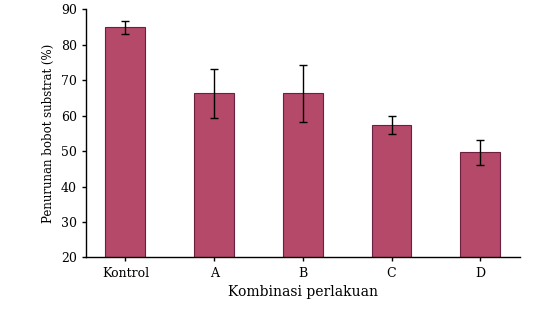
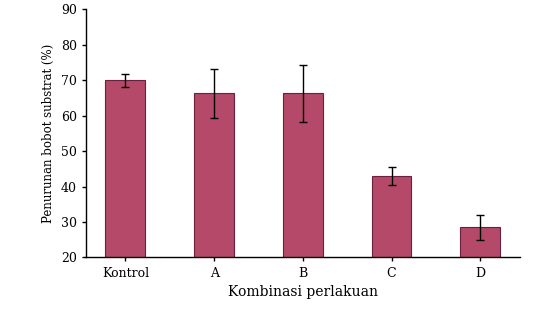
Kontrol: 85.0 -> 70.0
C: 57.3 -> 43.0
D: 49.7 -> 28.5
